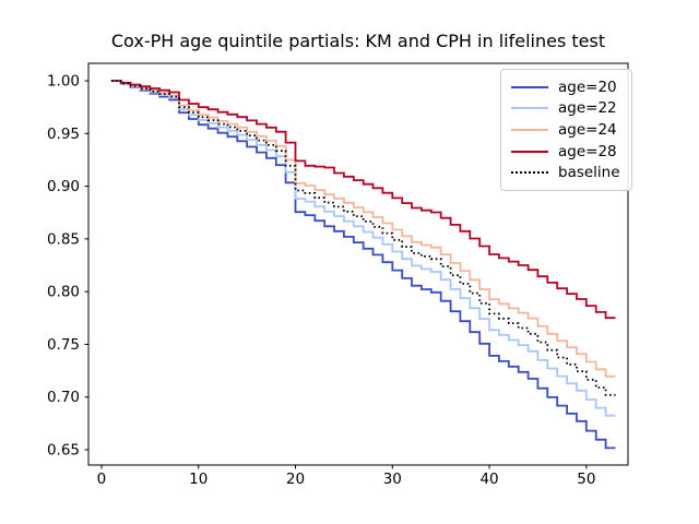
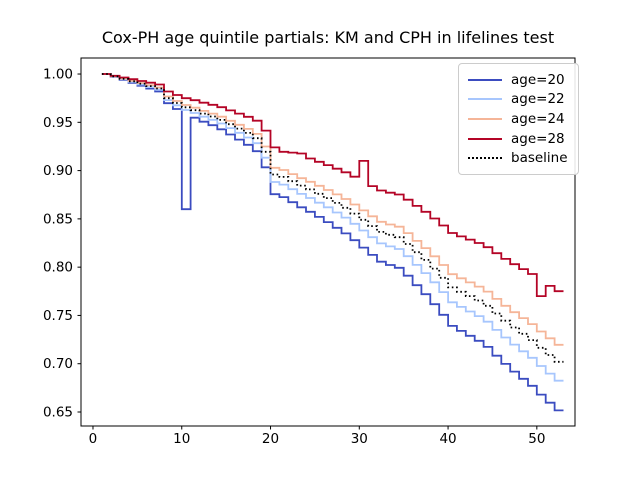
age=20/10: 0.96 -> 0.86
age=28/30: 0.89 -> 0.91
age=28/50: 0.79 -> 0.77
